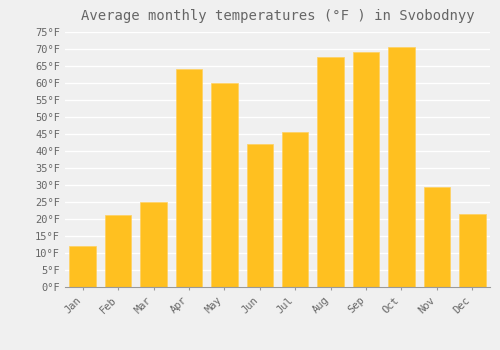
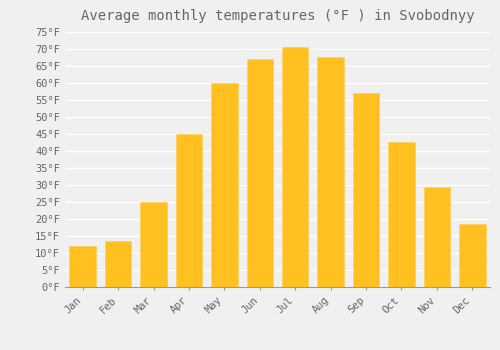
Feb: 21.0°F -> 13.5°F
Apr: 64.0°F -> 45.0°F
Jun: 42.0°F -> 67.0°F
Jul: 45.5°F -> 70.5°F
Sep: 69.0°F -> 57.0°F
Oct: 70.5°F -> 42.5°F
Dec: 21.5°F -> 18.5°F
